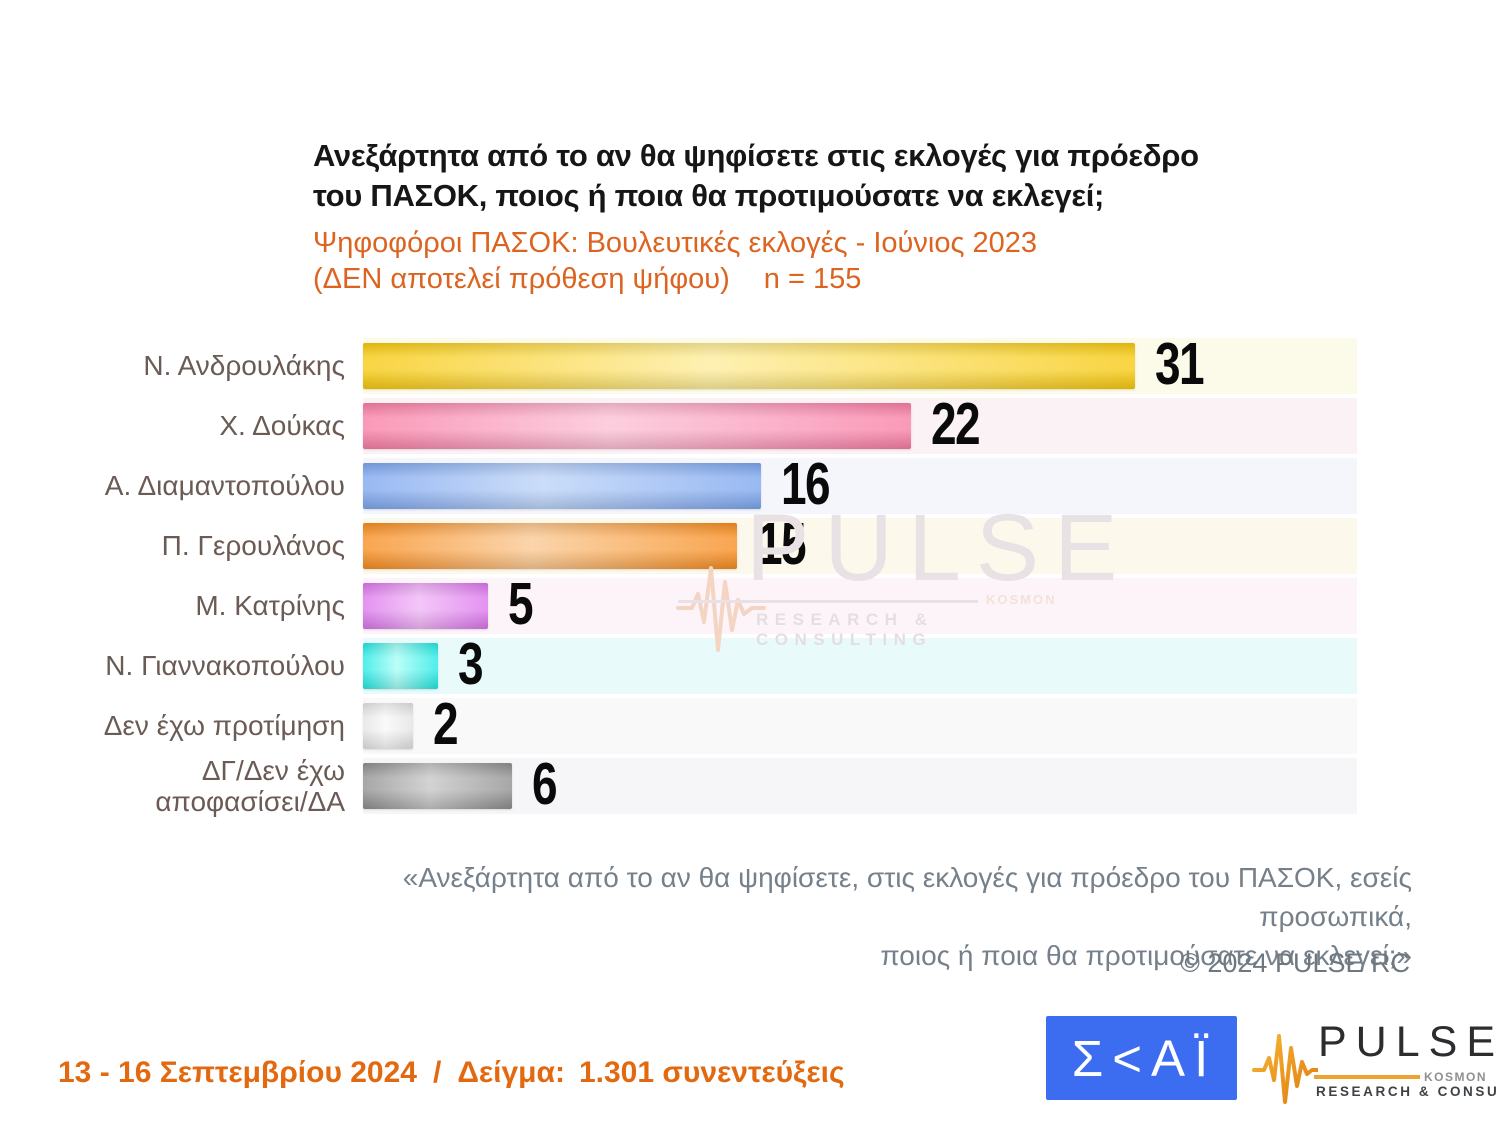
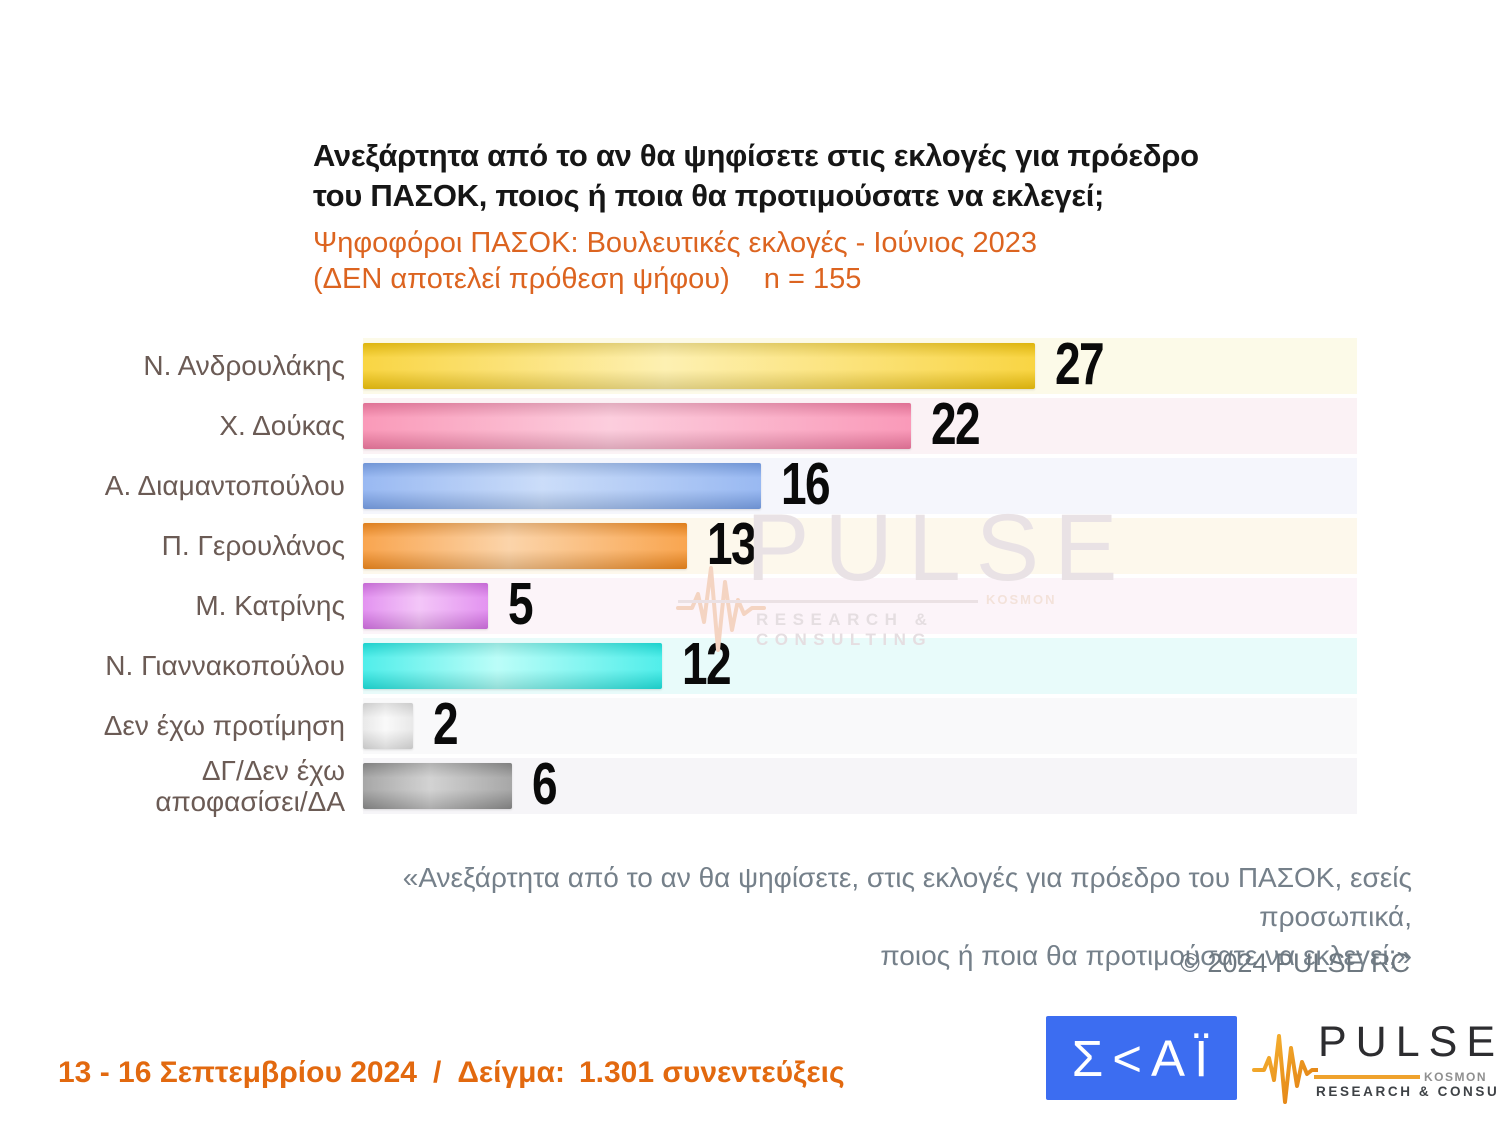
Ν. Ανδρουλάκης: 31 -> 27
Π. Γερουλάνος: 15 -> 13
Ν. Γιαννακοπούλου: 3 -> 12
